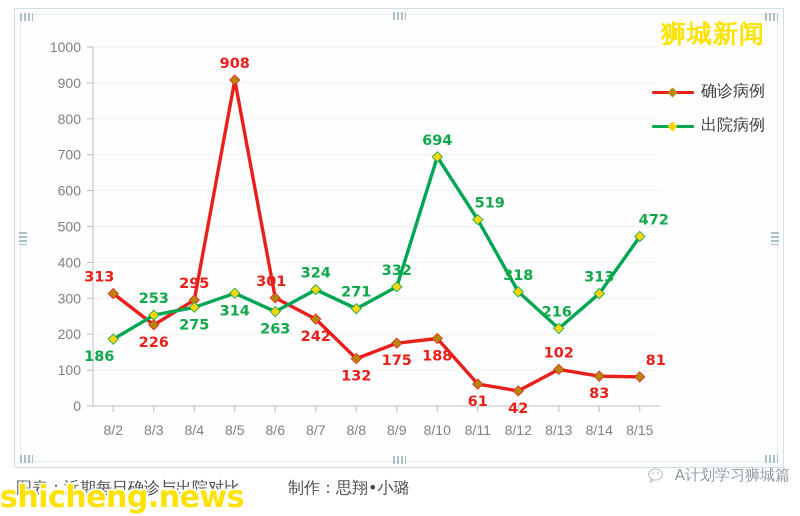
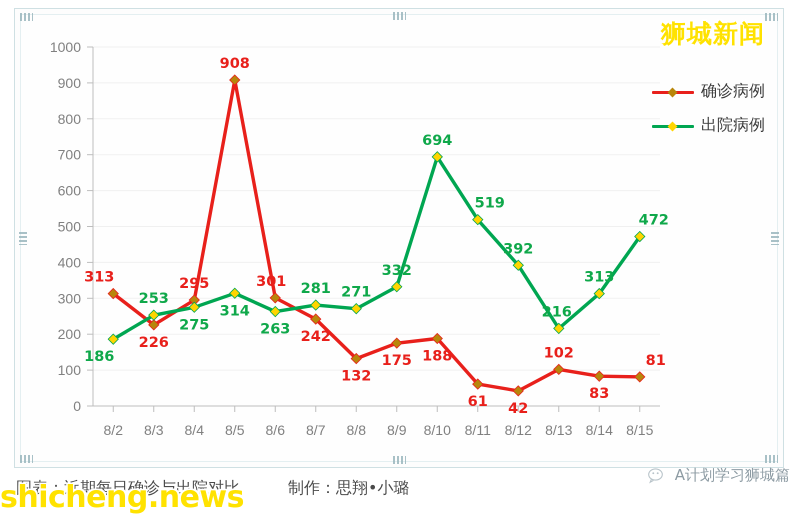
出院病例/8/7: 324 -> 281
出院病例/8/12: 318 -> 392
